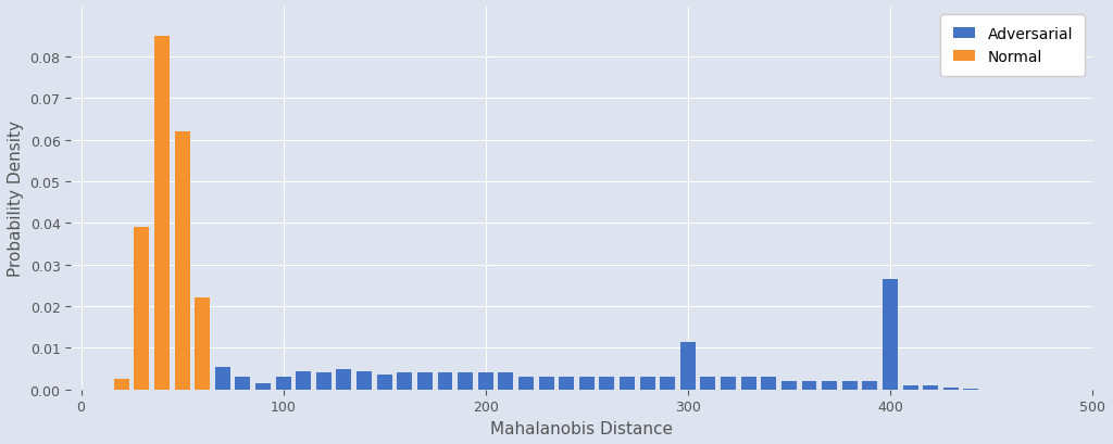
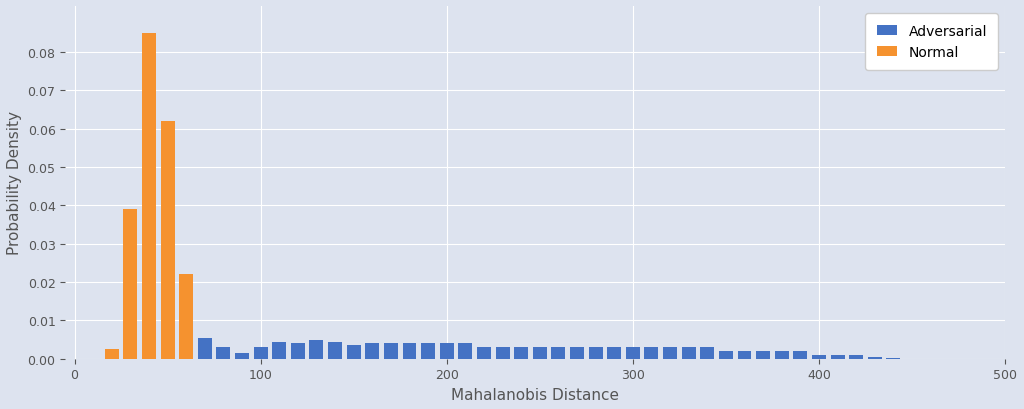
Adversarial/300: 0.0115 -> 0.0030
Adversarial/400: 0.0265 -> 0.0010
